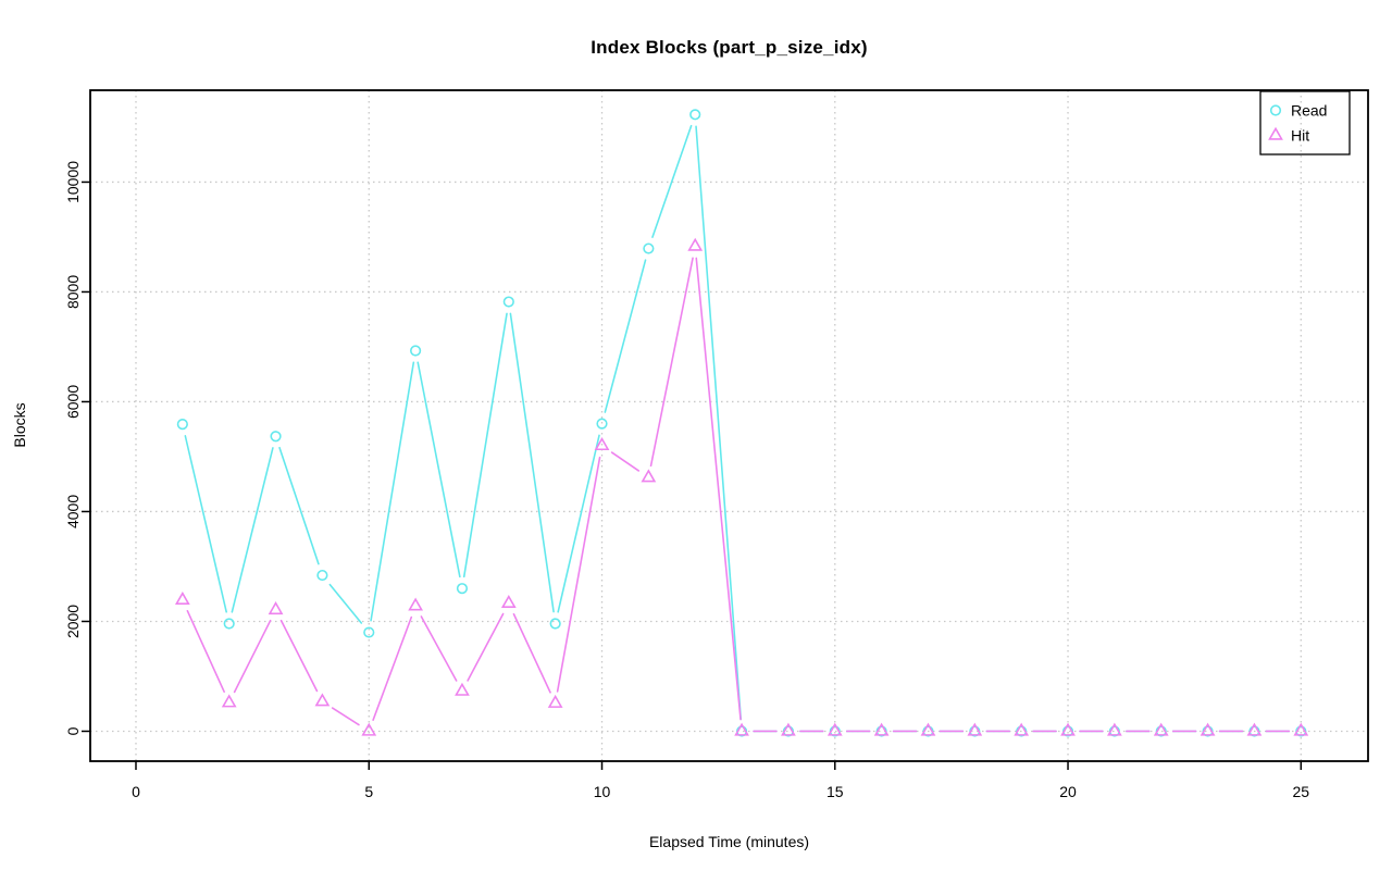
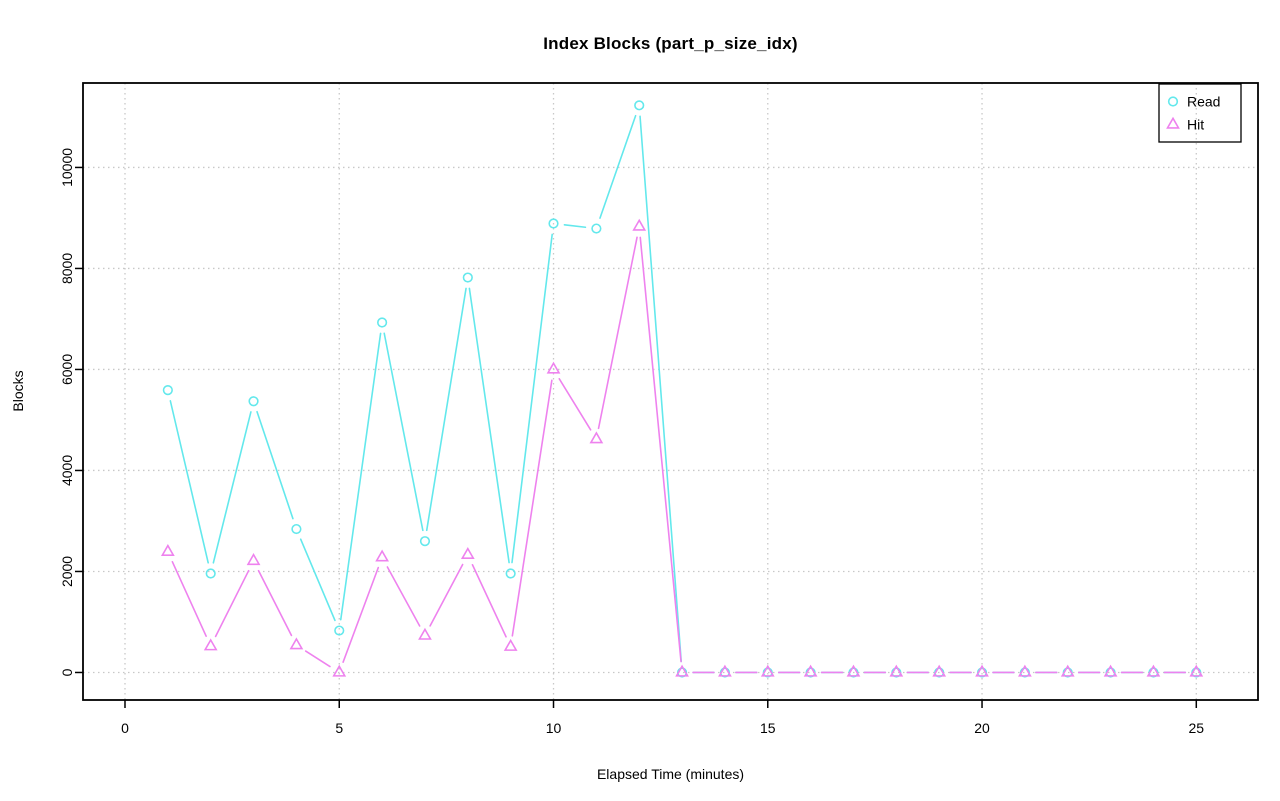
Read/5: 1800 -> 800
Read/10: 5600 -> 8900
Hit/10: 5200 -> 6000
